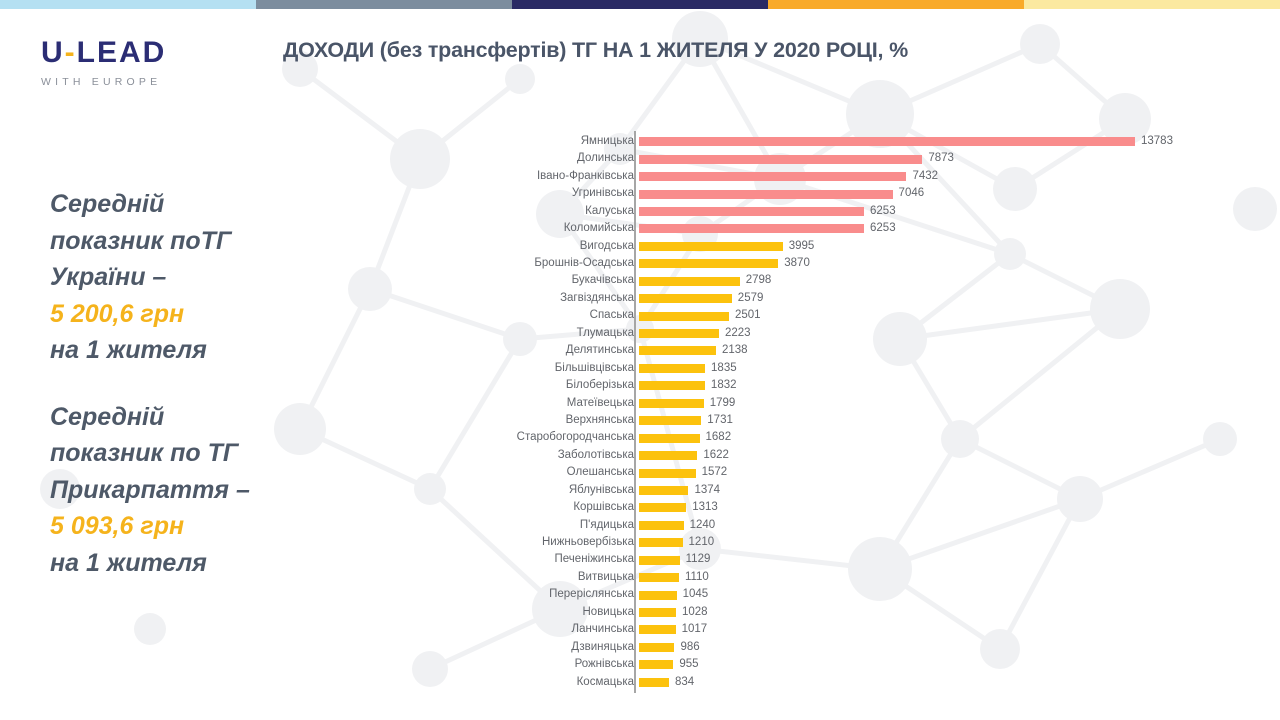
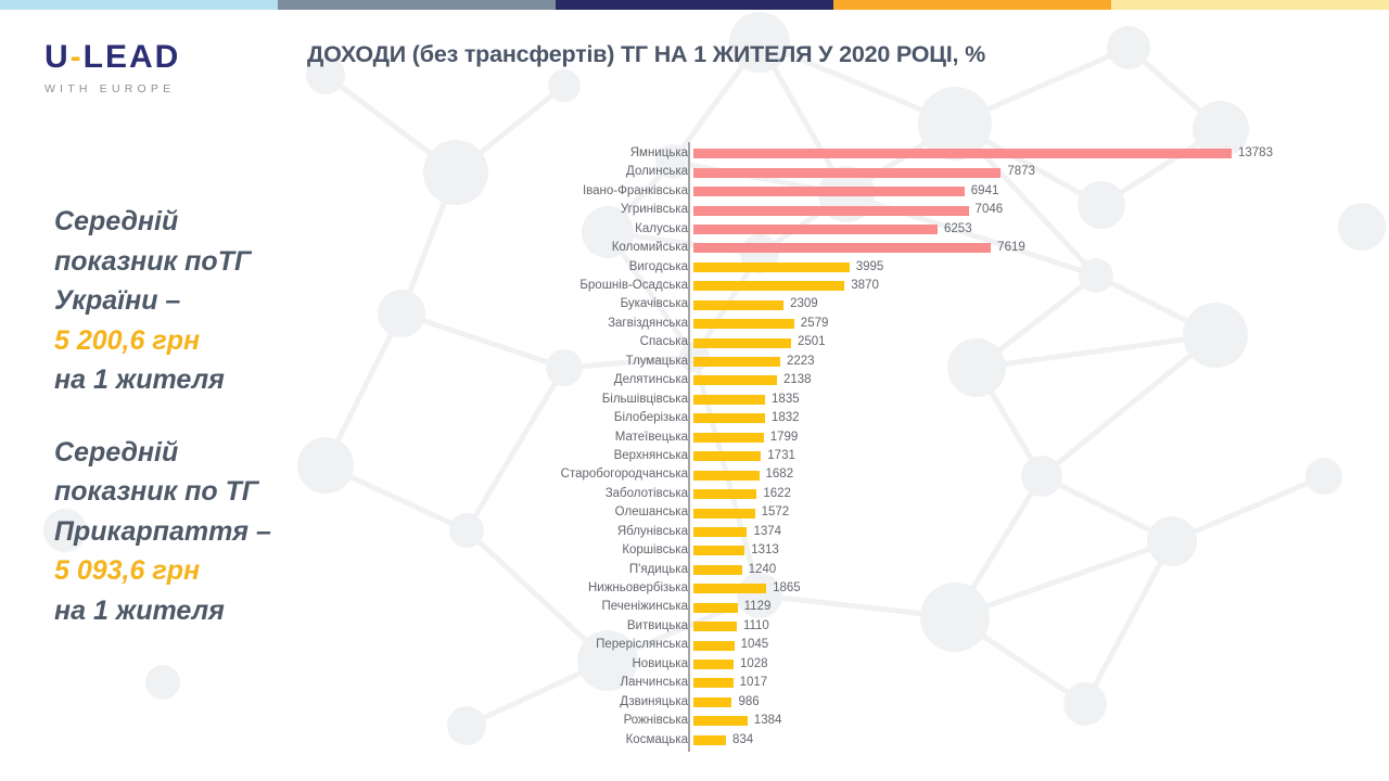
Івано-Франківська: 7432 -> 6941
Коломийська: 6253 -> 7619
Букачівська: 2798 -> 2309
Нижньовербізька: 1210 -> 1865
Рожнівська: 955 -> 1384
